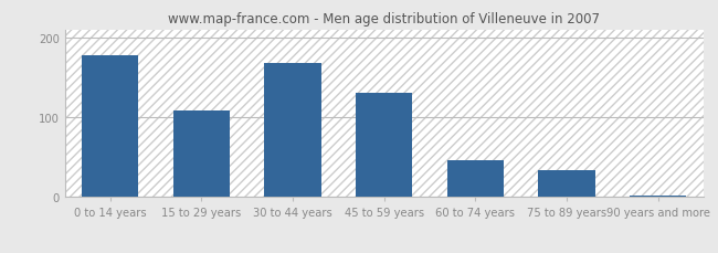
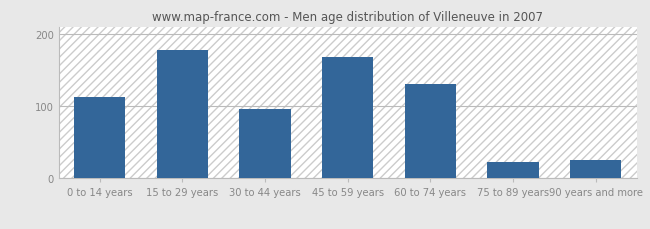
0 to 14 years: 178 -> 112
15 to 29 years: 109 -> 178
30 to 44 years: 168 -> 96
45 to 59 years: 130 -> 168
60 to 74 years: 46 -> 130
75 to 89 years: 34 -> 22
90 years and more: 2 -> 26
